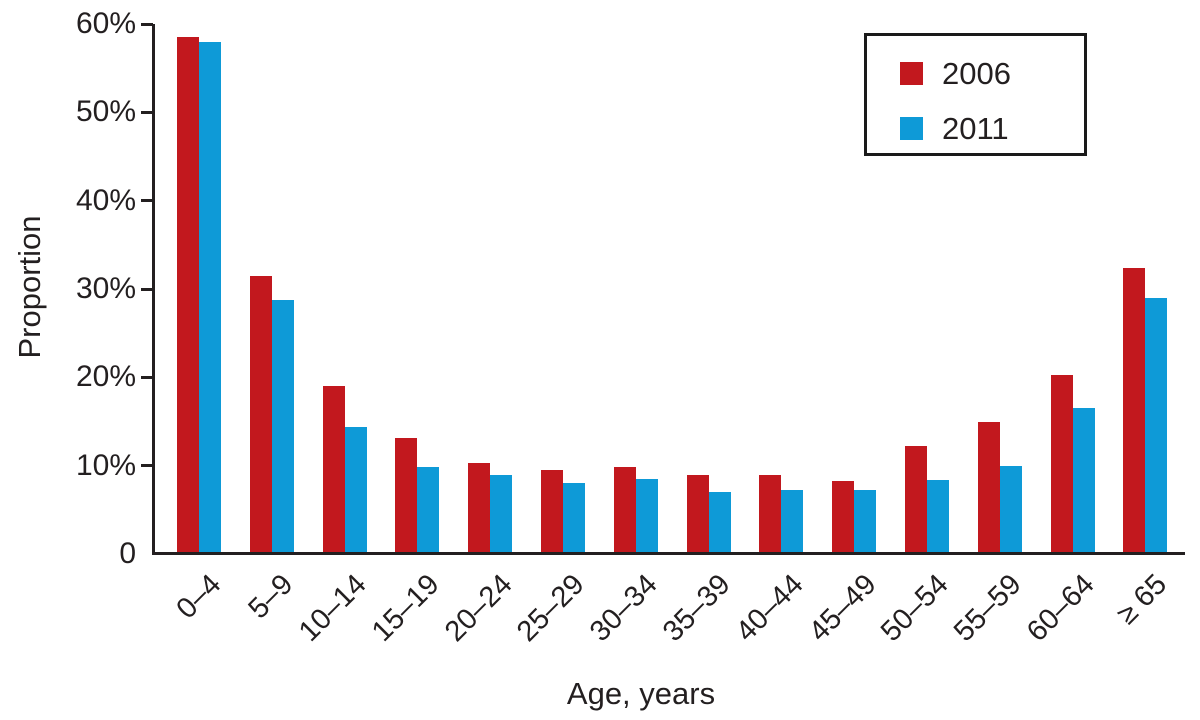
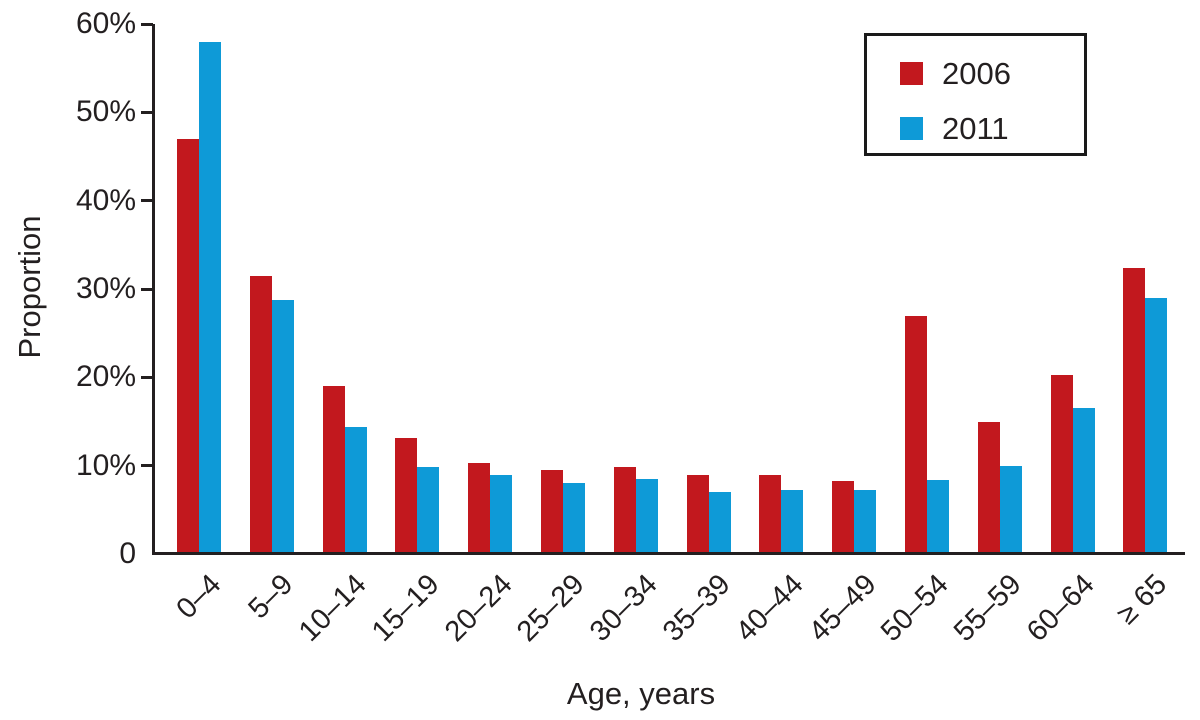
2006/0–4: 58% -> 47%
2006/50–54: 12% -> 27%
